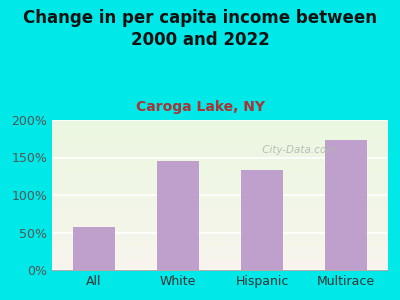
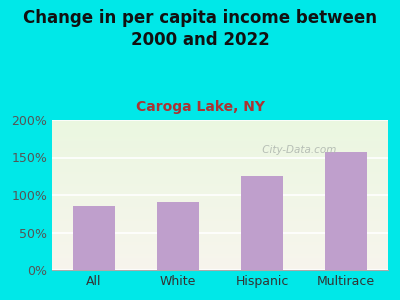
All: 58% -> 85%
White: 146% -> 91%
Hispanic: 134% -> 125%
Multirace: 174% -> 157%
